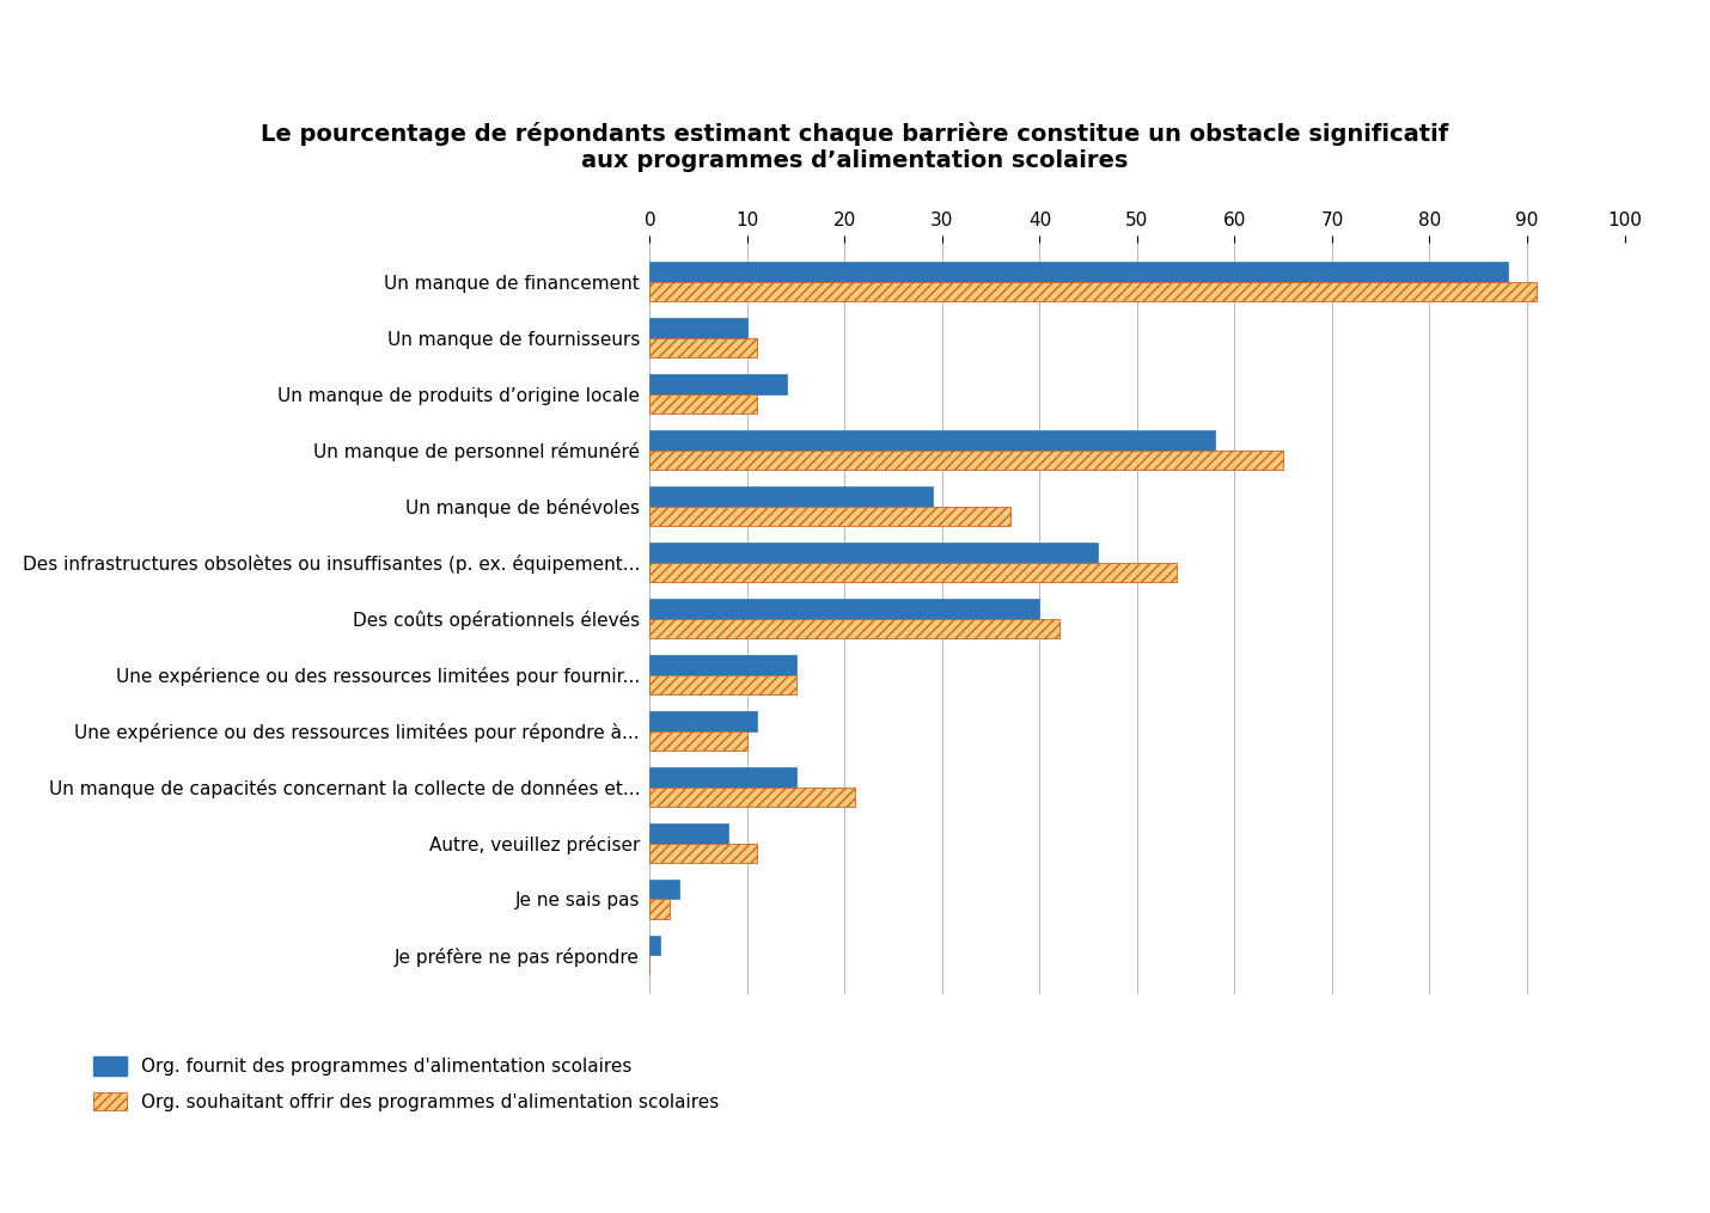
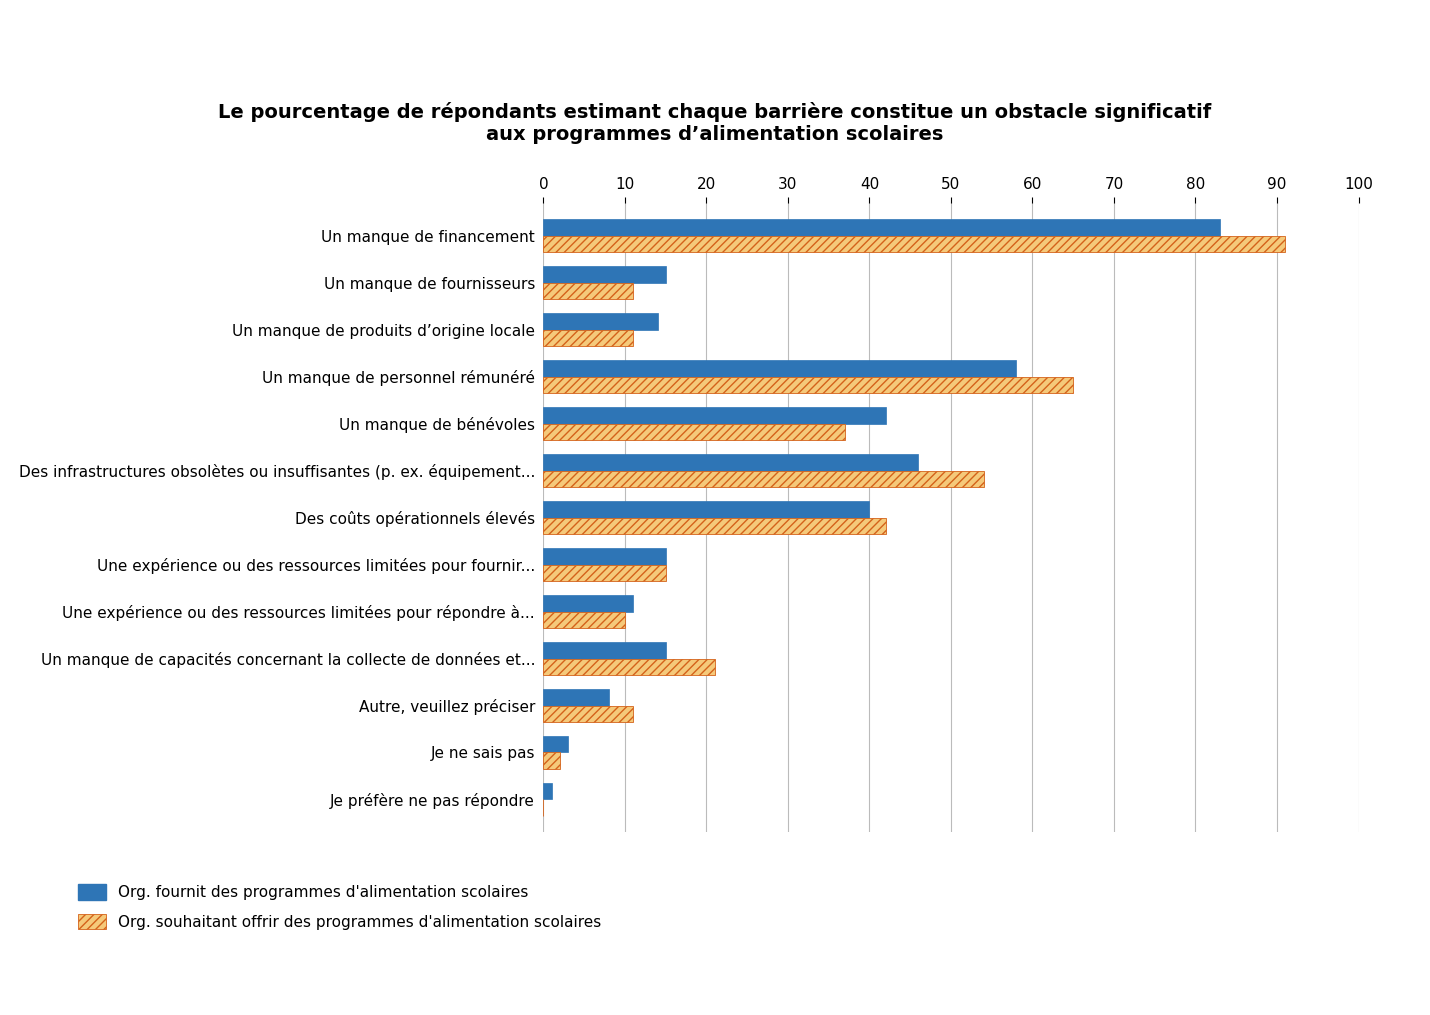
Org. fournit des programmes d'alimentation scolaires/Un manque de financement: 88 -> 83
Org. fournit des programmes d'alimentation scolaires/Un manque de fournisseurs: 10 -> 15
Org. fournit des programmes d'alimentation scolaires/Un manque de bénévoles: 29 -> 42
